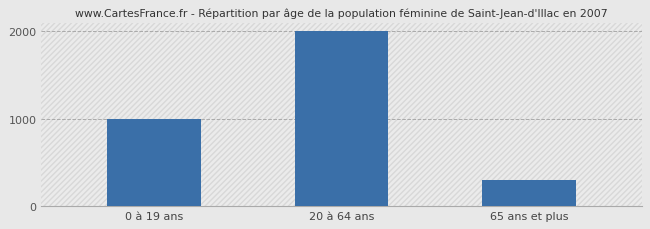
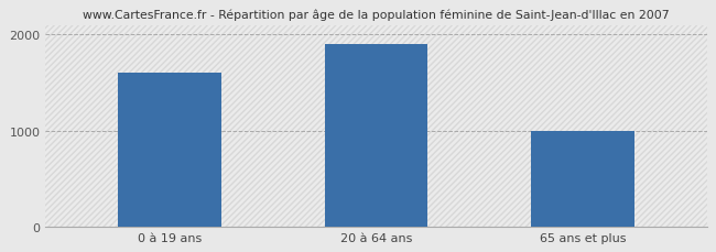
0 à 19 ans: 1000 -> 1600
20 à 64 ans: 2000 -> 1900
65 ans et plus: 300 -> 1000
